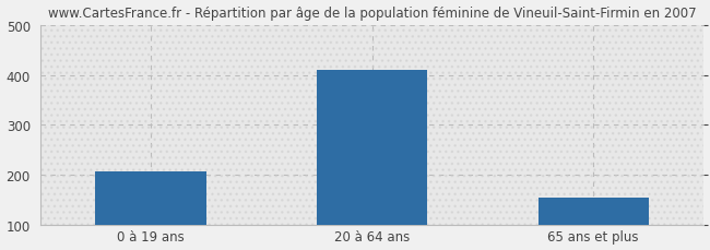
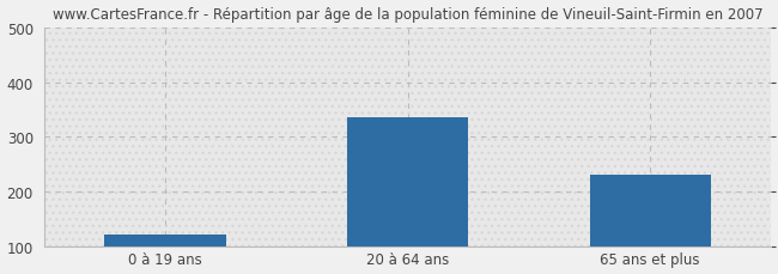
0 à 19 ans: 207 -> 120
20 à 64 ans: 411 -> 335
65 ans et plus: 154 -> 230
